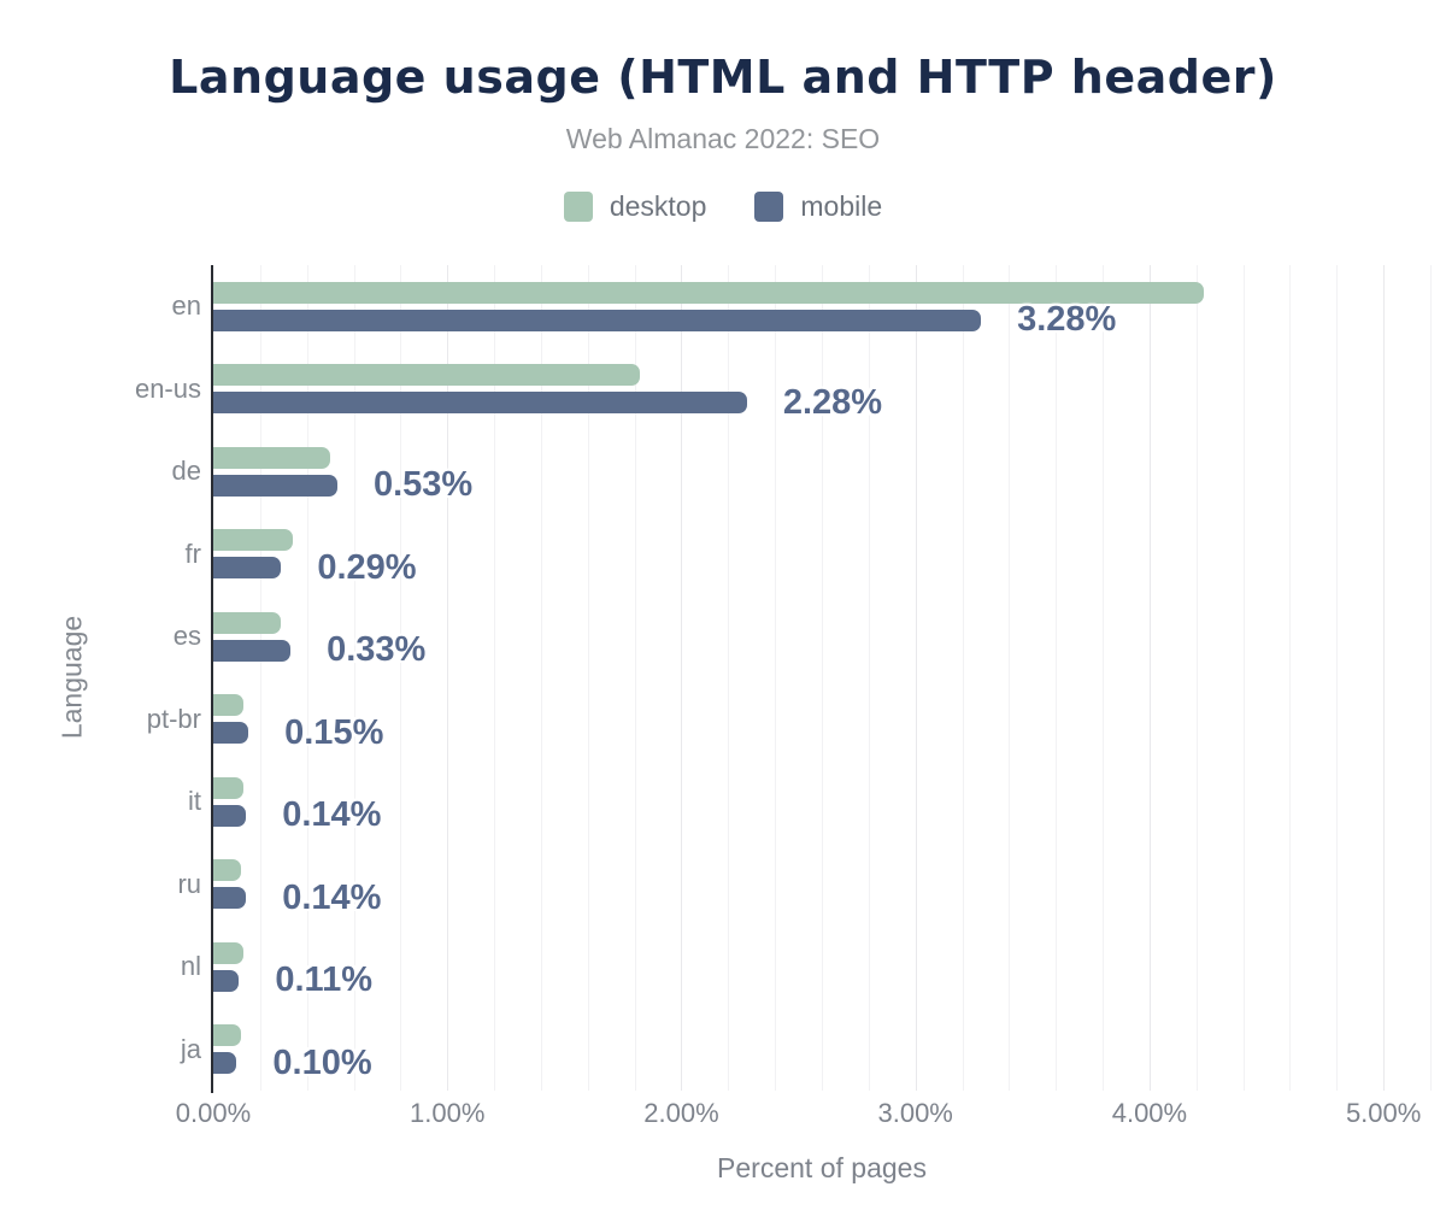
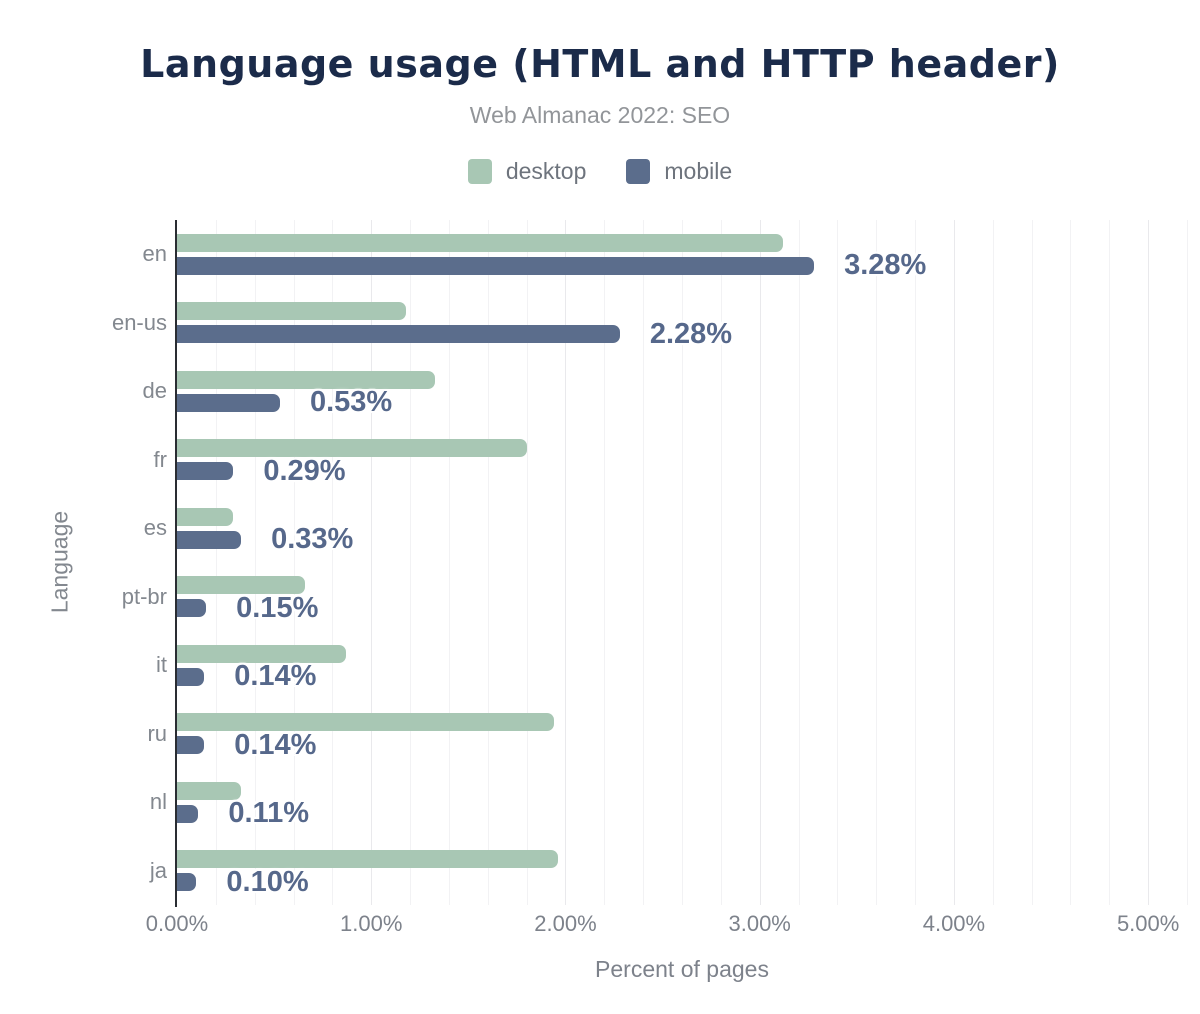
desktop/en: 4.23% -> 3.12%
desktop/en-us: 1.82% -> 1.18%
desktop/de: 0.50% -> 1.33%
desktop/fr: 0.34% -> 1.80%
desktop/pt-br: 0.13% -> 0.66%
desktop/it: 0.13% -> 0.87%
desktop/ru: 0.12% -> 1.94%
desktop/nl: 0.13% -> 0.33%
desktop/ja: 0.12% -> 1.96%
